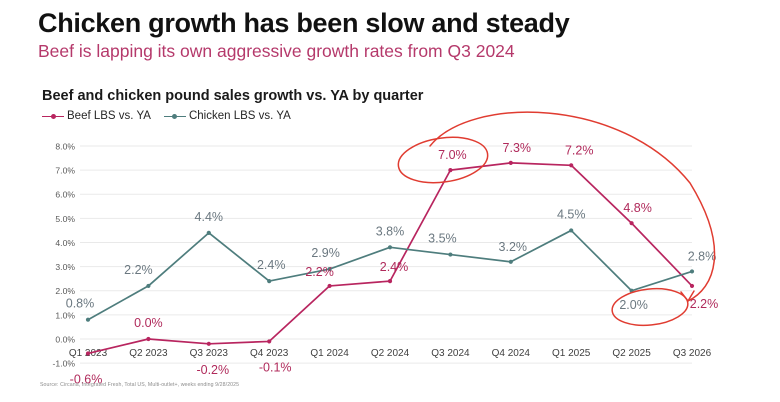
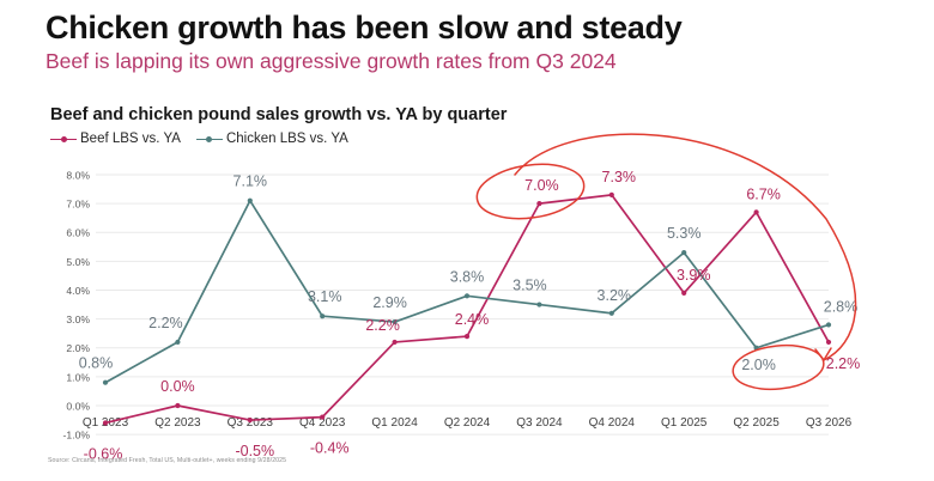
Beef LBS vs. YA/Q3 2023: -0.2% -> -0.5%
Chicken LBS vs. YA/Q3 2023: 4.4% -> 7.1%
Beef LBS vs. YA/Q4 2023: -0.1% -> -0.4%
Chicken LBS vs. YA/Q4 2023: 2.4% -> 3.1%
Beef LBS vs. YA/Q1 2025: 7.2% -> 3.9%
Chicken LBS vs. YA/Q1 2025: 4.5% -> 5.3%
Beef LBS vs. YA/Q2 2025: 4.8% -> 6.7%
